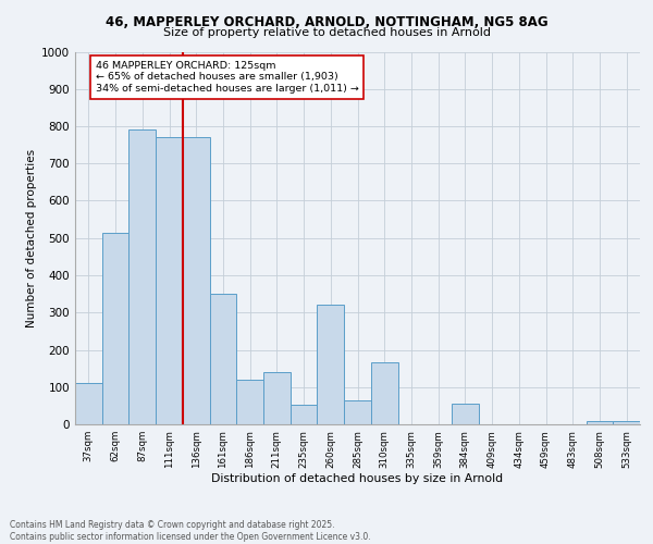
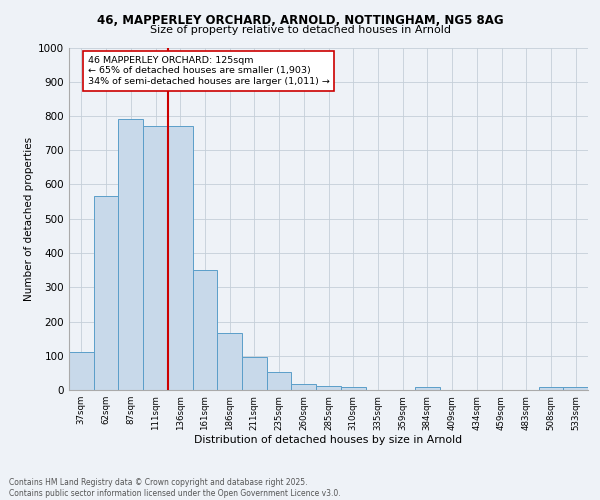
62sqm: 515 -> 565
186sqm: 120 -> 165
211sqm: 140 -> 95
260sqm: 320 -> 17
285sqm: 65 -> 11
310sqm: 165 -> 8
384sqm: 55 -> 8
